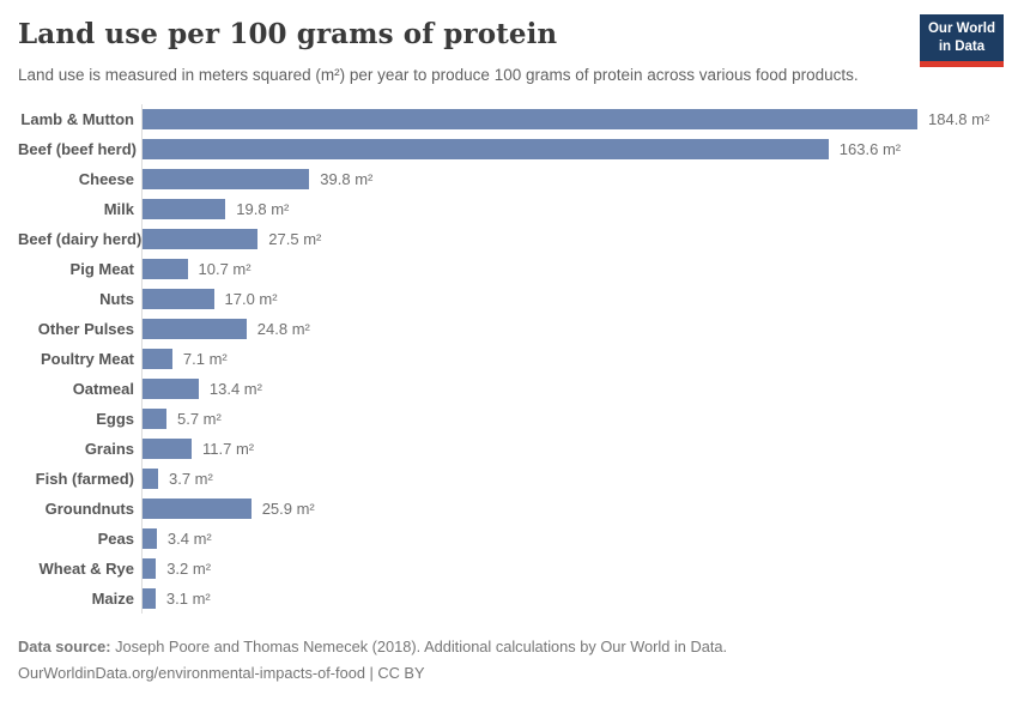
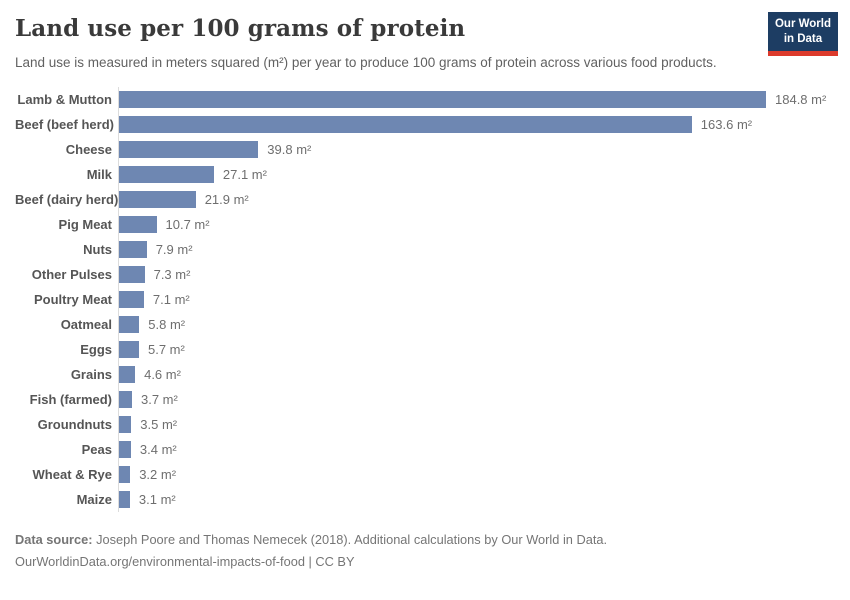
Milk: 19.8 -> 27.1
Beef (dairy herd): 27.5 -> 21.9
Nuts: 17.0 -> 7.9
Other Pulses: 24.8 -> 7.3
Oatmeal: 13.4 -> 5.8
Grains: 11.7 -> 4.6
Groundnuts: 25.9 -> 3.5
